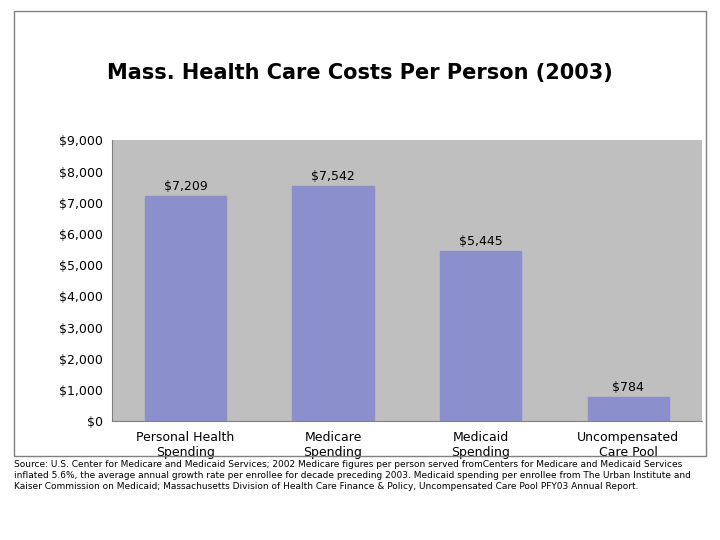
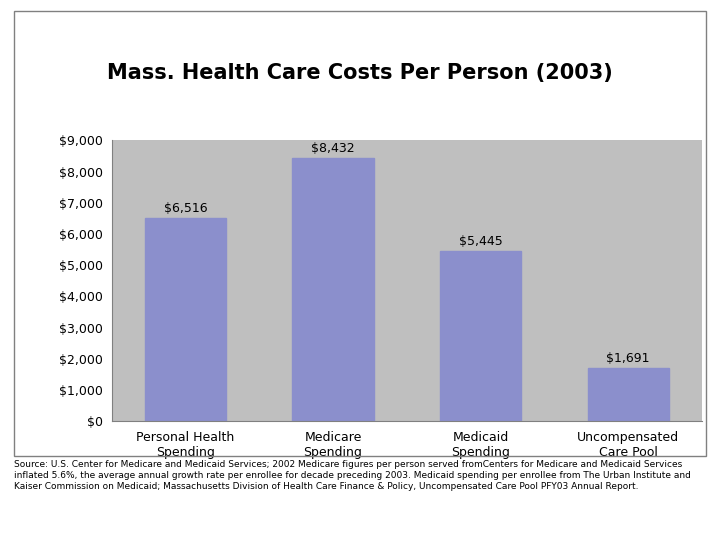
Personal Health Spending: $7,209 -> $6,516
Medicare Spending: $7,542 -> $8,432
Uncompensated Care Pool: $784 -> $1,691
